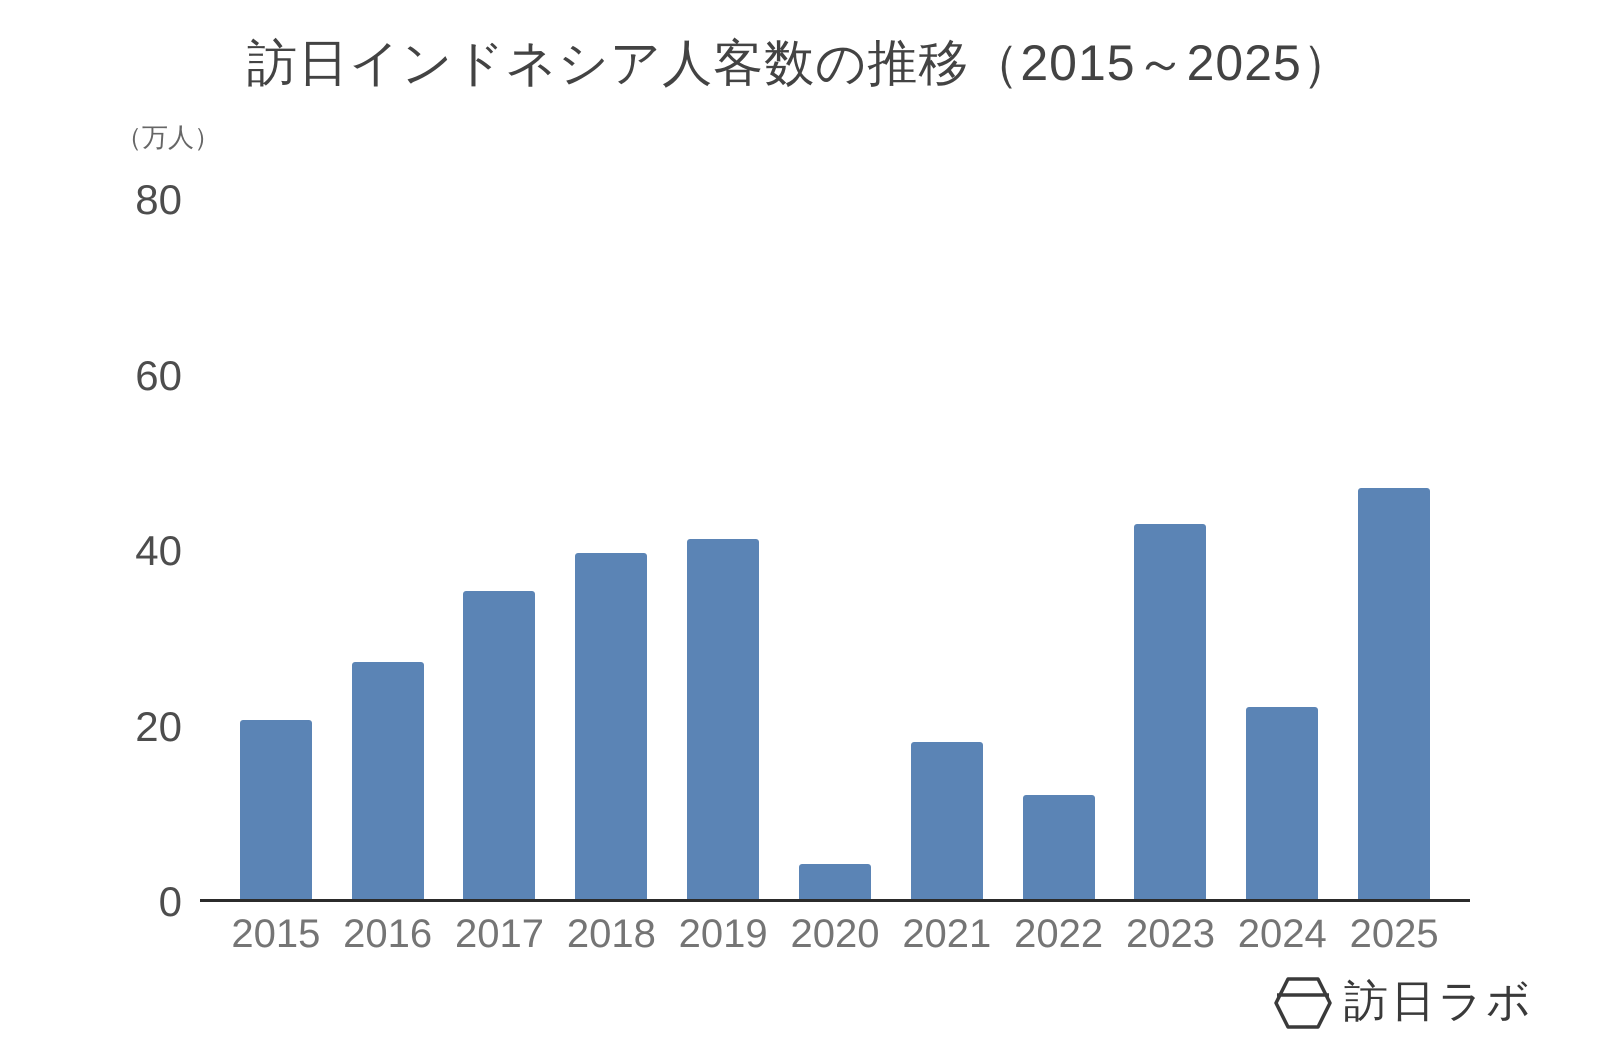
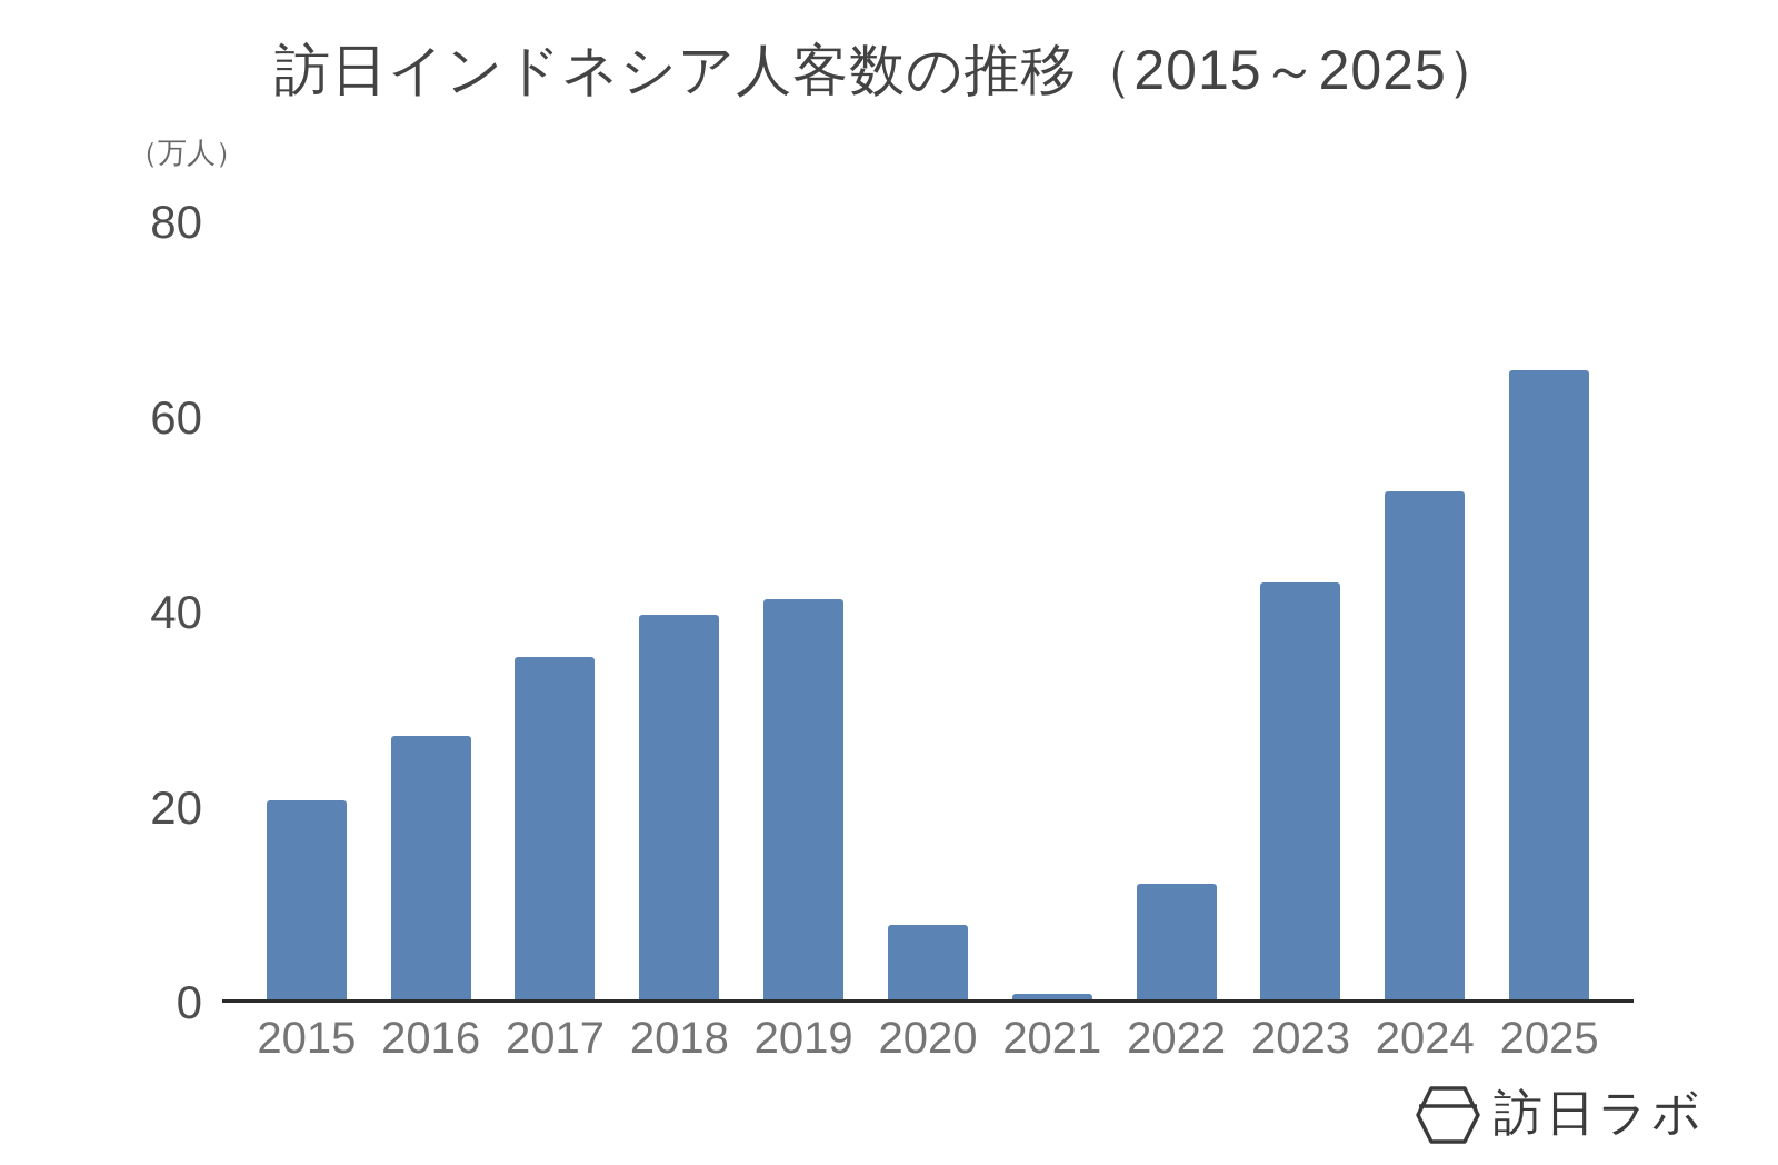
2020: 4 -> 8
2021: 18 -> 1
2024: 22 -> 52
2025: 47 -> 65
